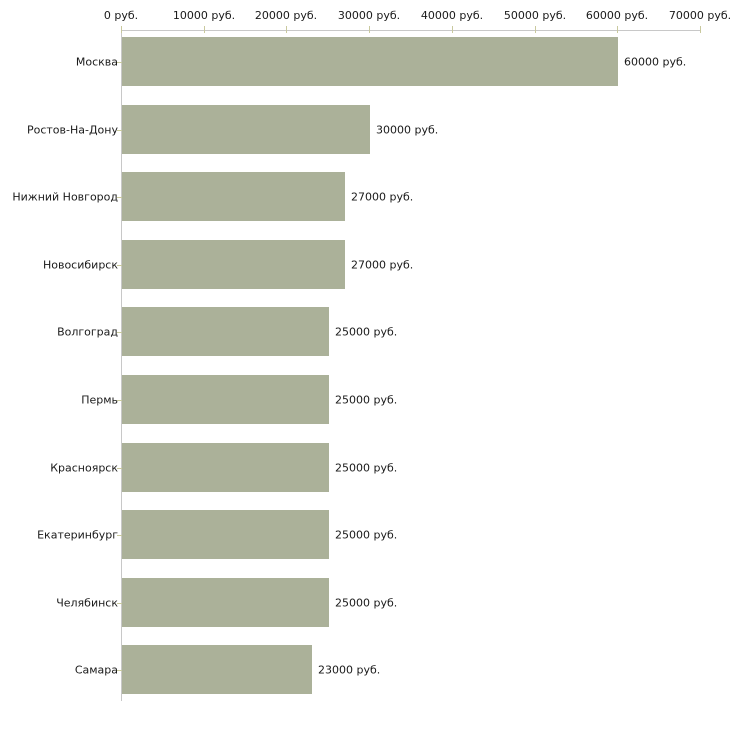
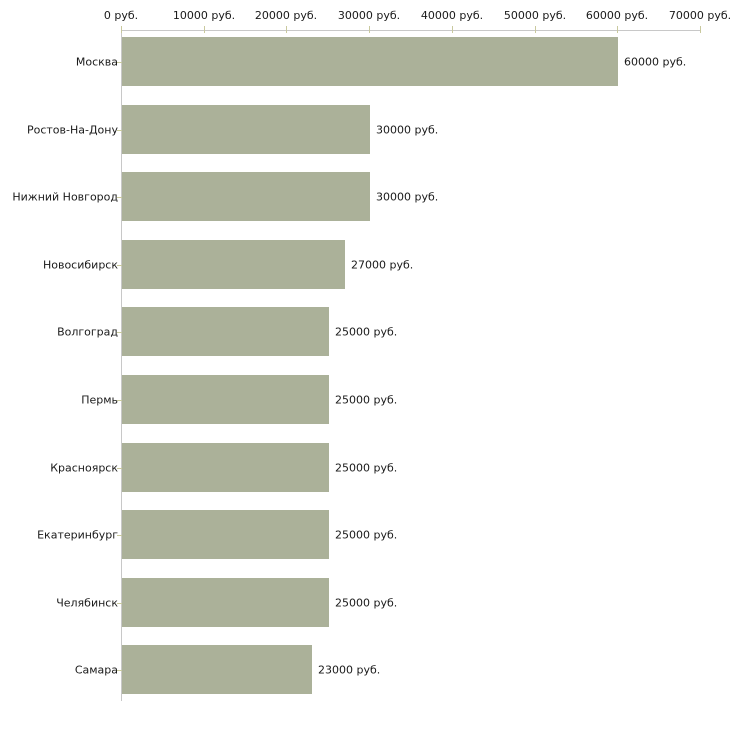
Нижний Новгород: 27000 -> 30000
